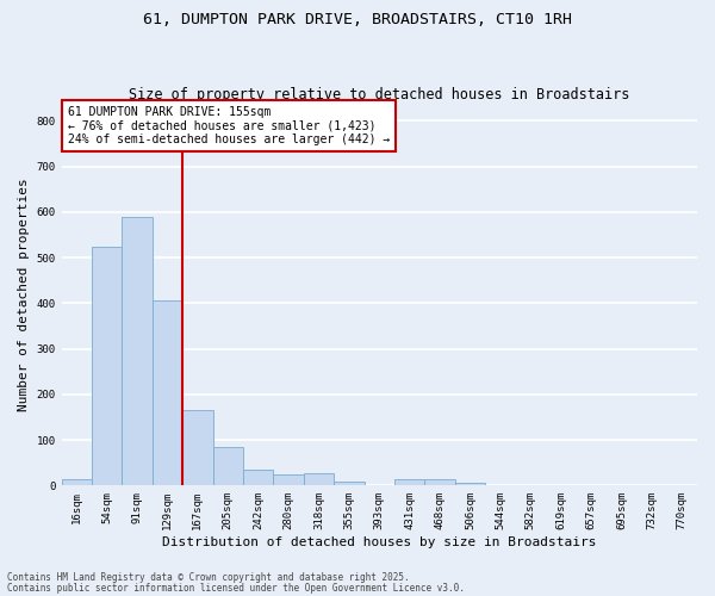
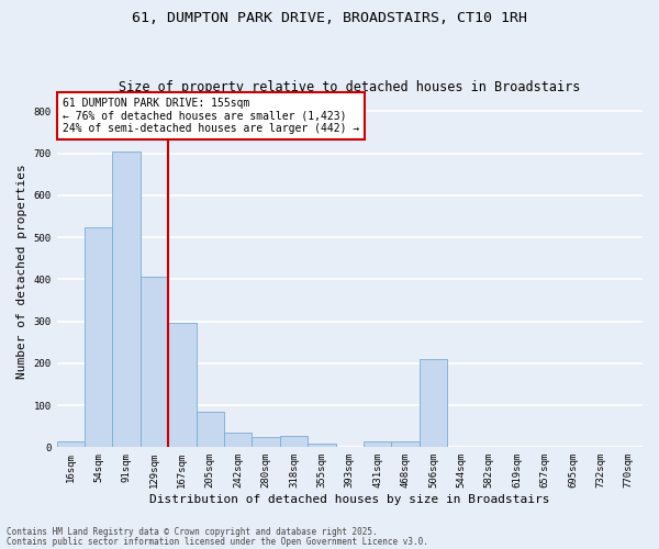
91sqm: 590 -> 705
167sqm: 165 -> 295
506sqm: 5 -> 210
